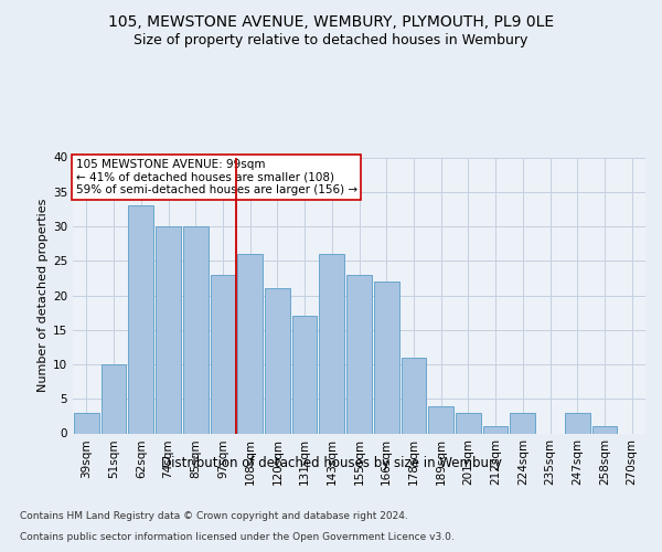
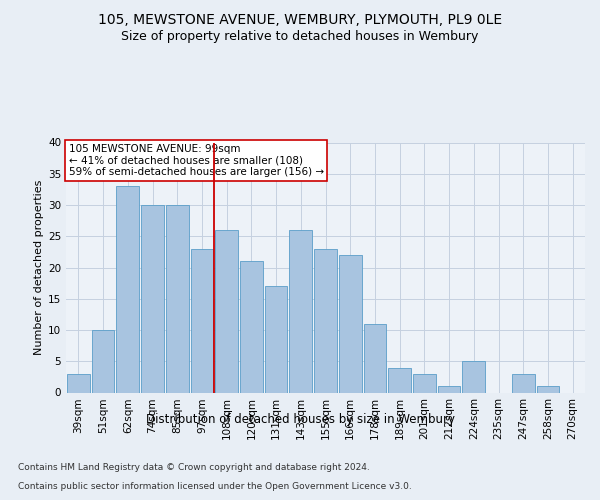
224sqm: 3 -> 5
